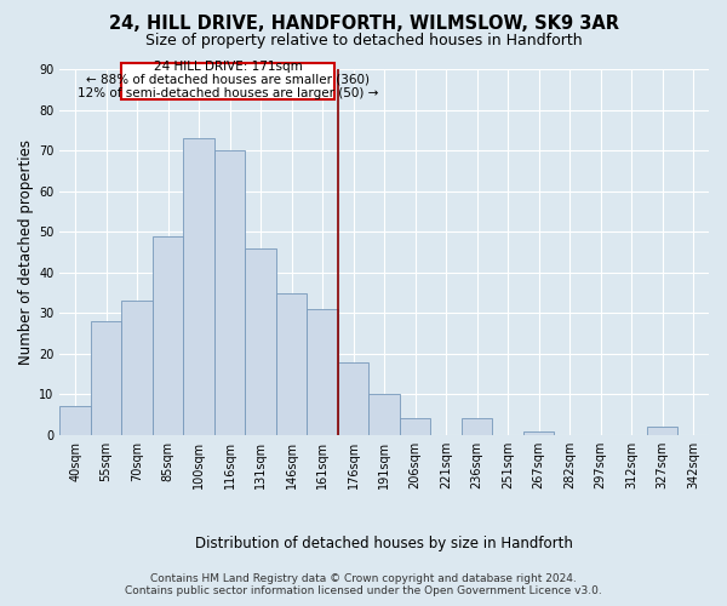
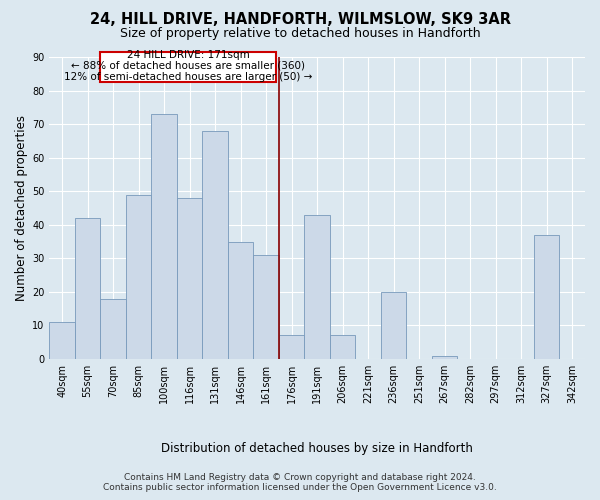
40sqm: 7 -> 11
55sqm: 28 -> 42
70sqm: 33 -> 18
116sqm: 70 -> 48
131sqm: 46 -> 68
176sqm: 18 -> 7
191sqm: 10 -> 43
206sqm: 4 -> 7
236sqm: 4 -> 20
327sqm: 2 -> 37
